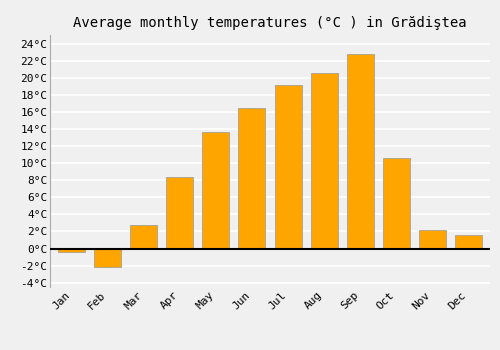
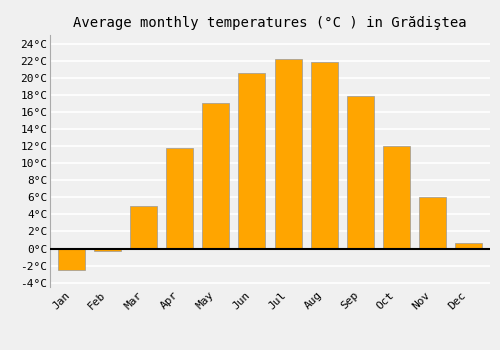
Jan: -0.4°C -> -2.5°C
Feb: -2.2°C -> -0.3°C
Mar: 2.8°C -> 5.0°C
Apr: 8.4°C -> 11.8°C
May: 13.6°C -> 17.0°C
Jun: 16.4°C -> 20.5°C
Jul: 19.2°C -> 22.2°C
Aug: 20.6°C -> 21.8°C
Sep: 22.8°C -> 17.9°C
Oct: 10.6°C -> 12.0°C
Nov: 2.2°C -> 6.0°C
Dec: 1.6°C -> 0.7°C
